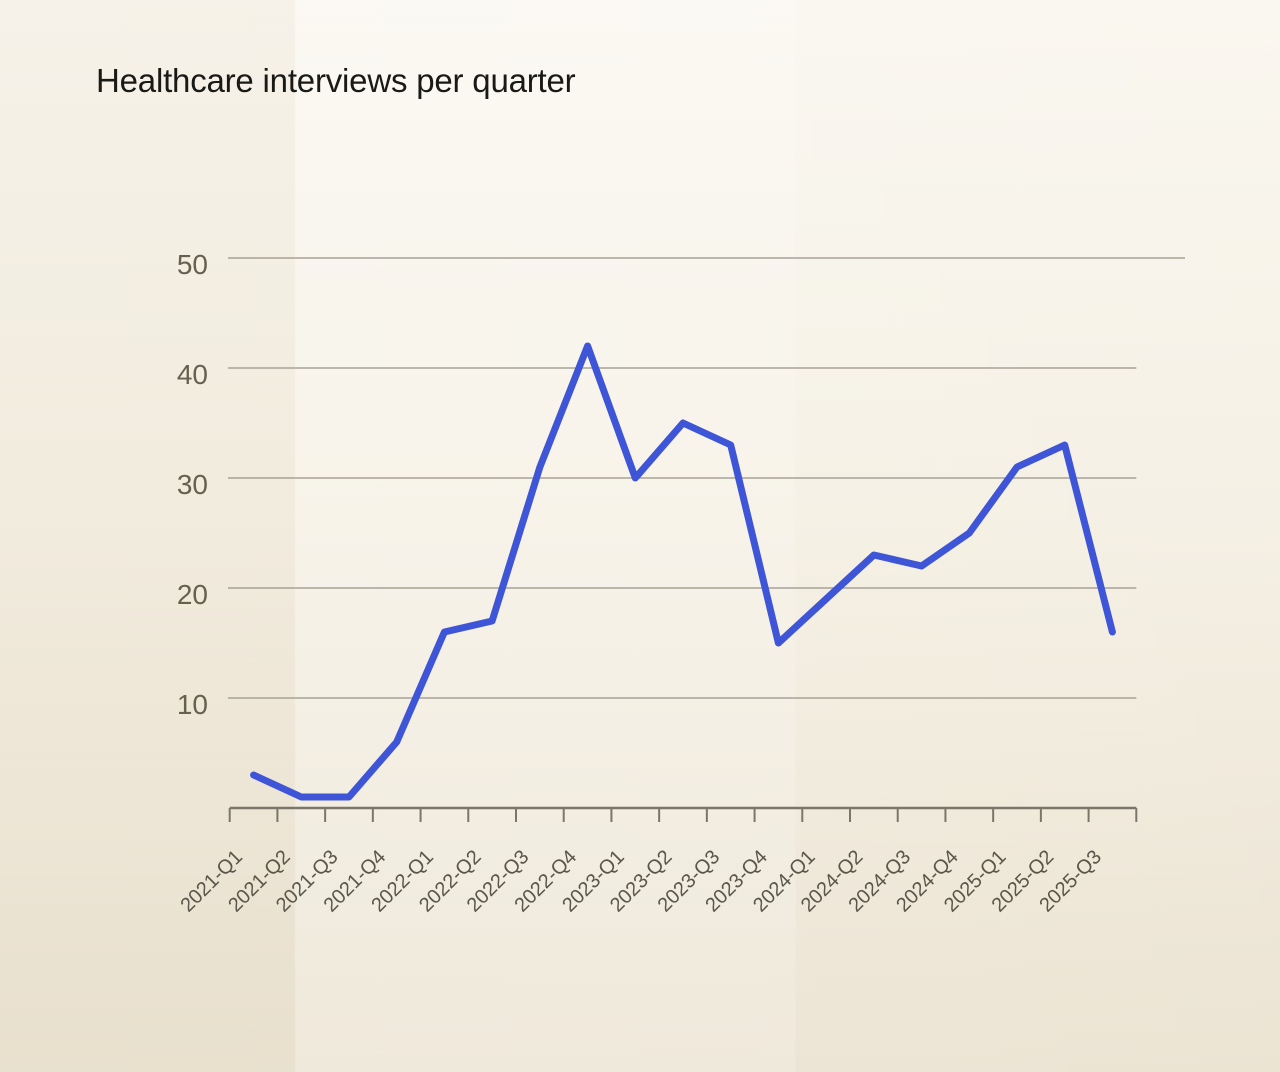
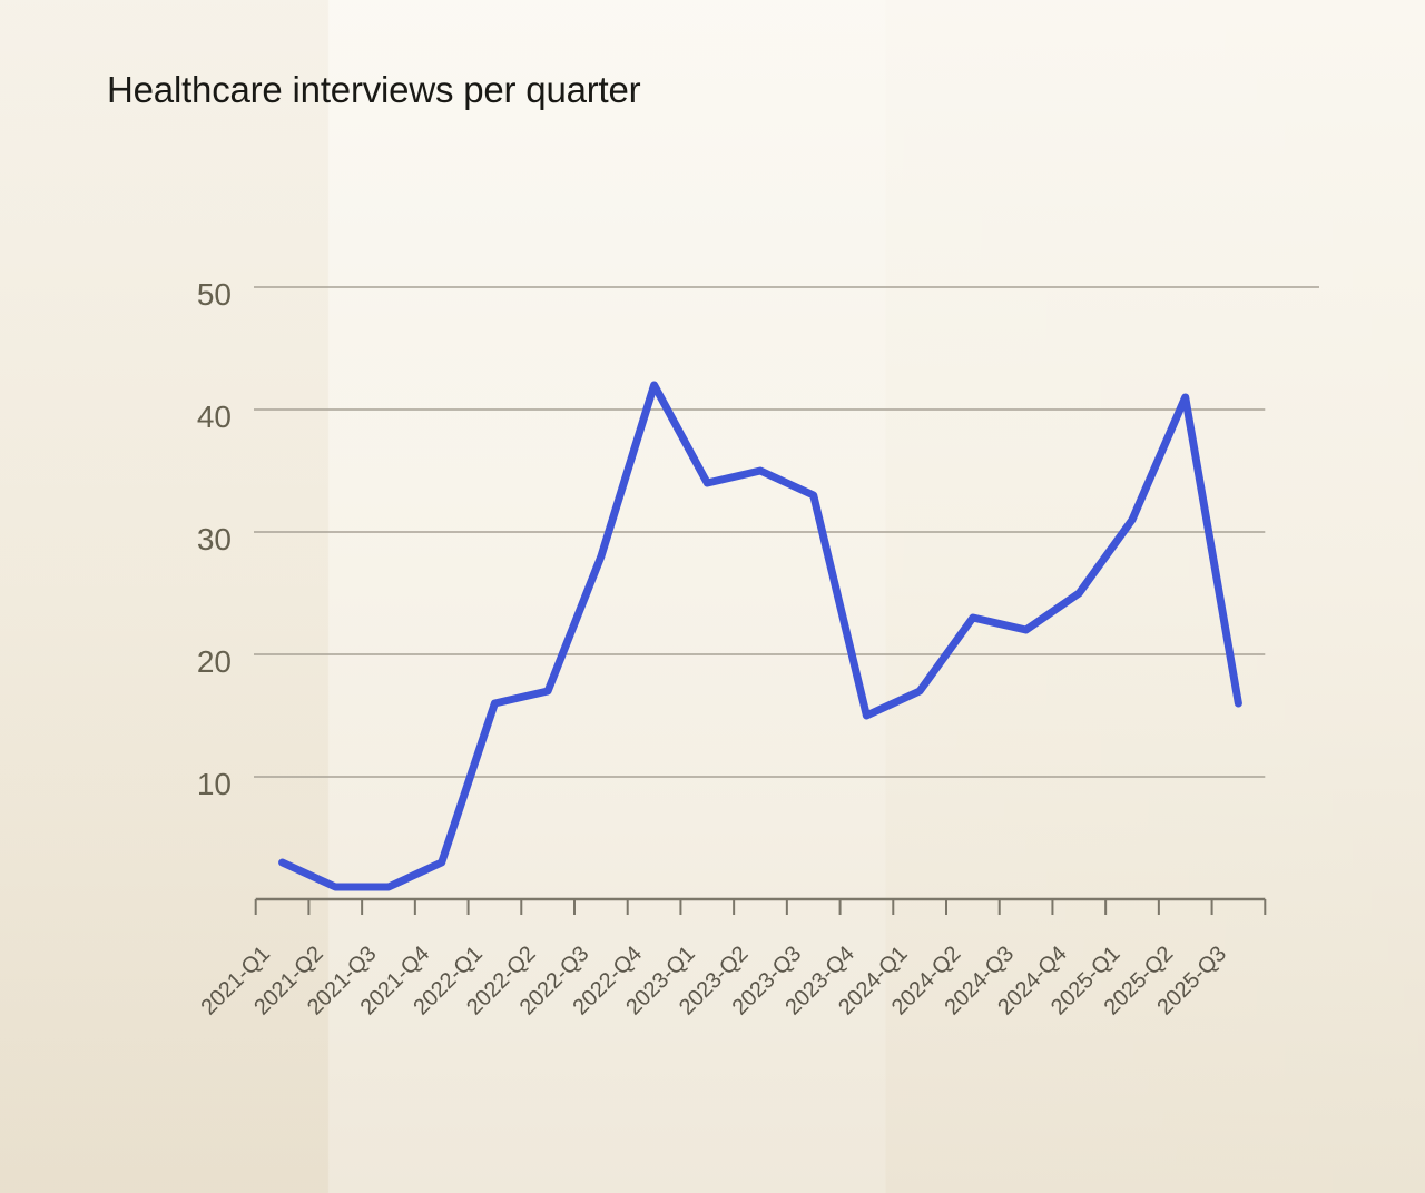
2021-Q4: 6 -> 3
2022-Q3: 31 -> 28
2023-Q1: 30 -> 34
2024-Q1: 19 -> 17
2025-Q2: 33 -> 41
